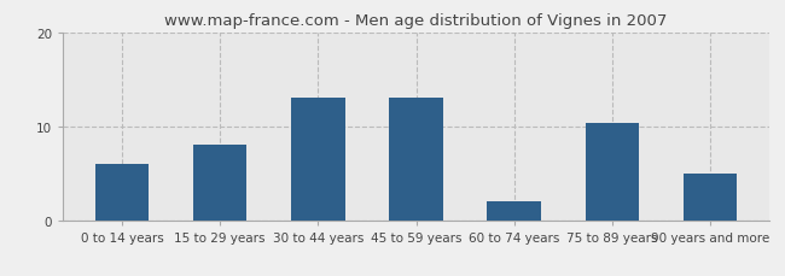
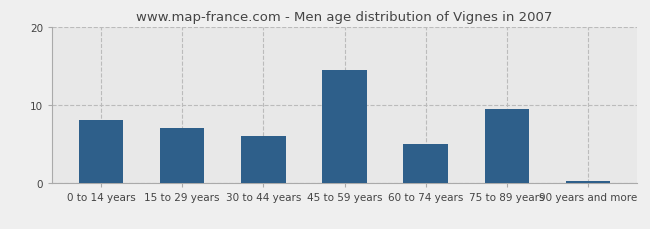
0 to 14 years: 6.0 -> 8.0
15 to 29 years: 8.0 -> 7.0
30 to 44 years: 13.0 -> 6.0
45 to 59 years: 13.0 -> 14.5
60 to 74 years: 2.0 -> 5.0
75 to 89 years: 10.4 -> 9.5
90 years and more: 5.0 -> 0.2
